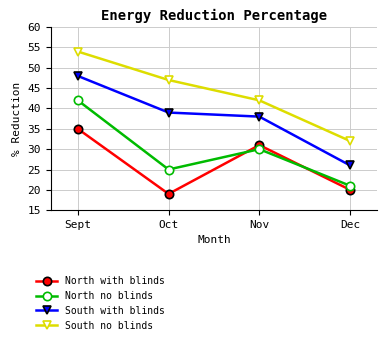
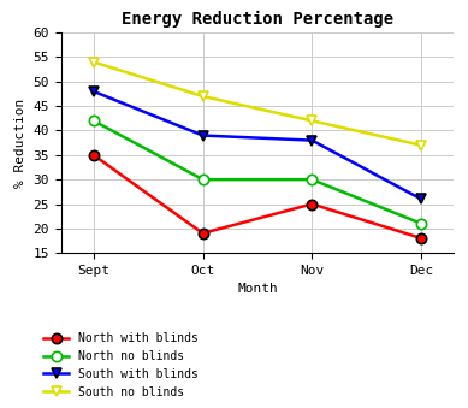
North no blinds/Oct: 25 -> 30
North with blinds/Nov: 31 -> 25
North with blinds/Dec: 20 -> 18
South no blinds/Dec: 32 -> 37
